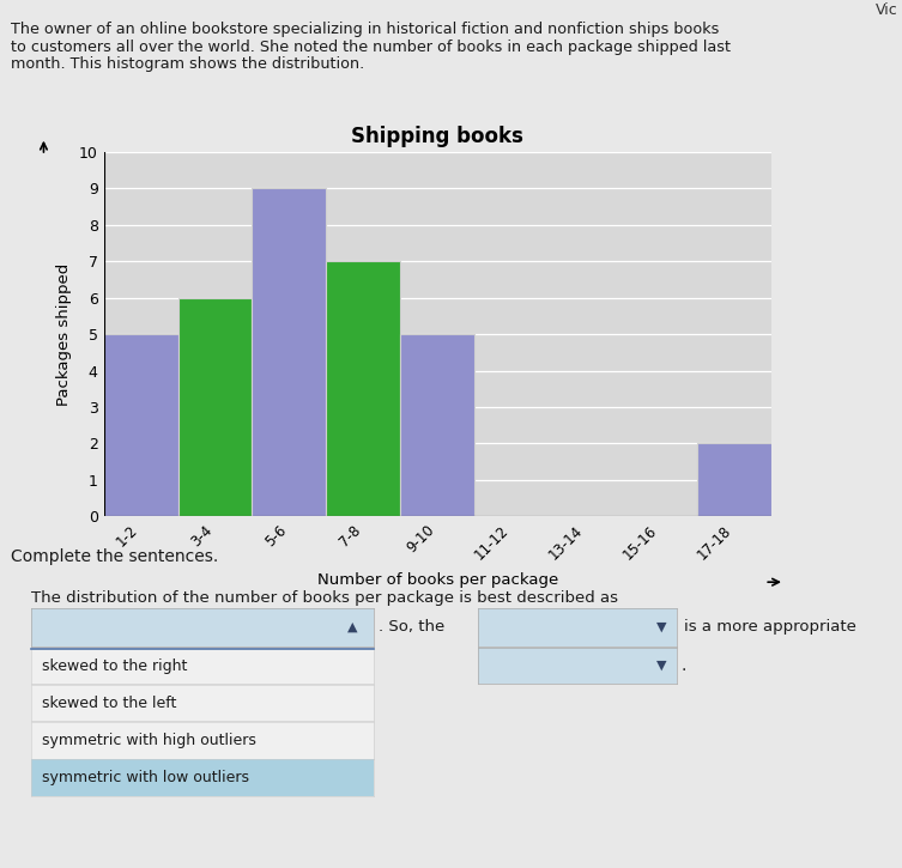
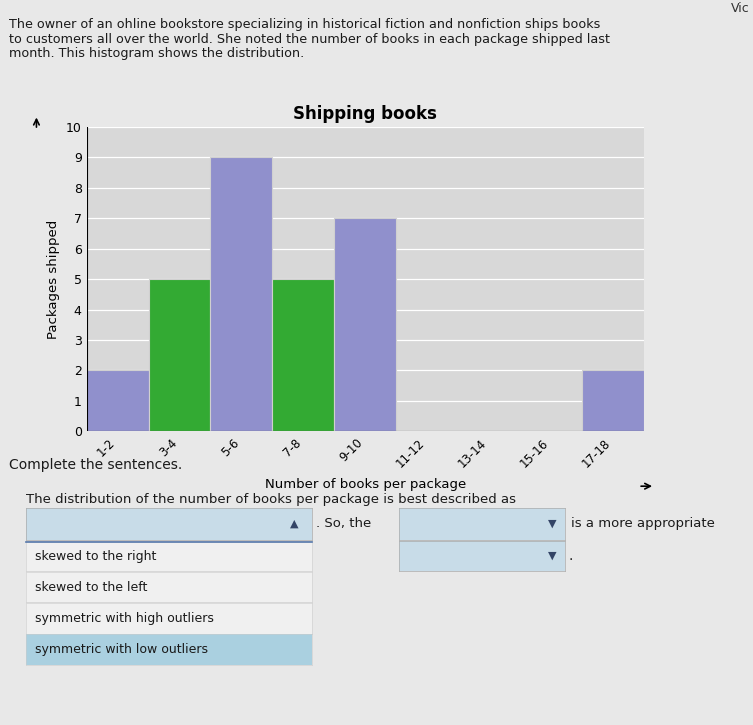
1-2: 5 -> 2
3-4: 6 -> 5
7-8: 7 -> 5
9-10: 5 -> 7
